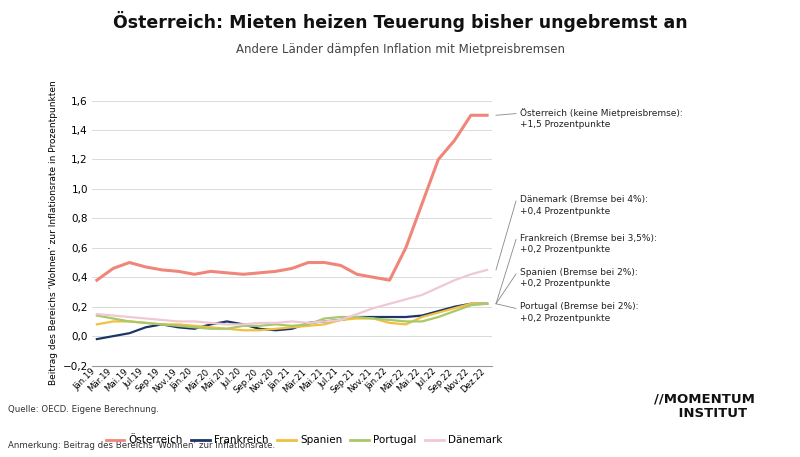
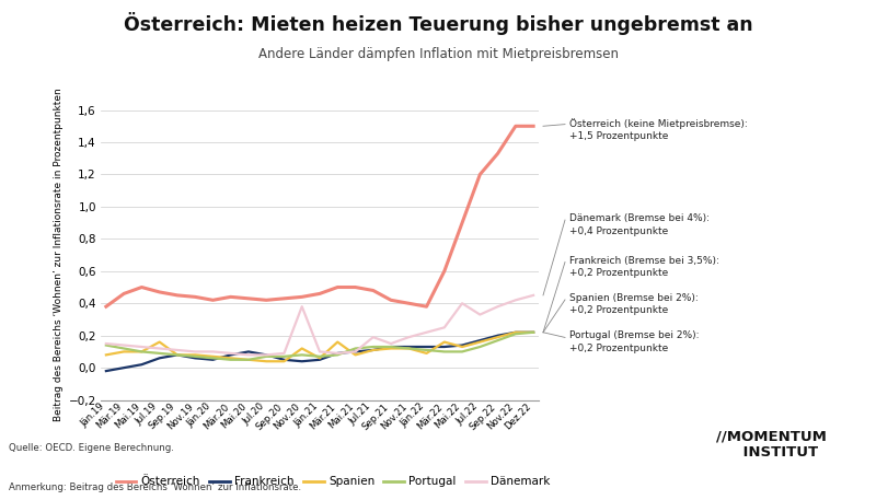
Spanien/Jul.19: 0,09 -> 0,16
Spanien/Nov.20: 0,05 -> 0,12
Dänemark/Nov.20: 0,09 -> 0,38
Spanien/Mär.21: 0,07 -> 0,16
Dänemark/Jul.21: 0,11 -> 0,19
Spanien/Mär.22: 0,08 -> 0,16
Dänemark/Mai.22: 0,28 -> 0,40
